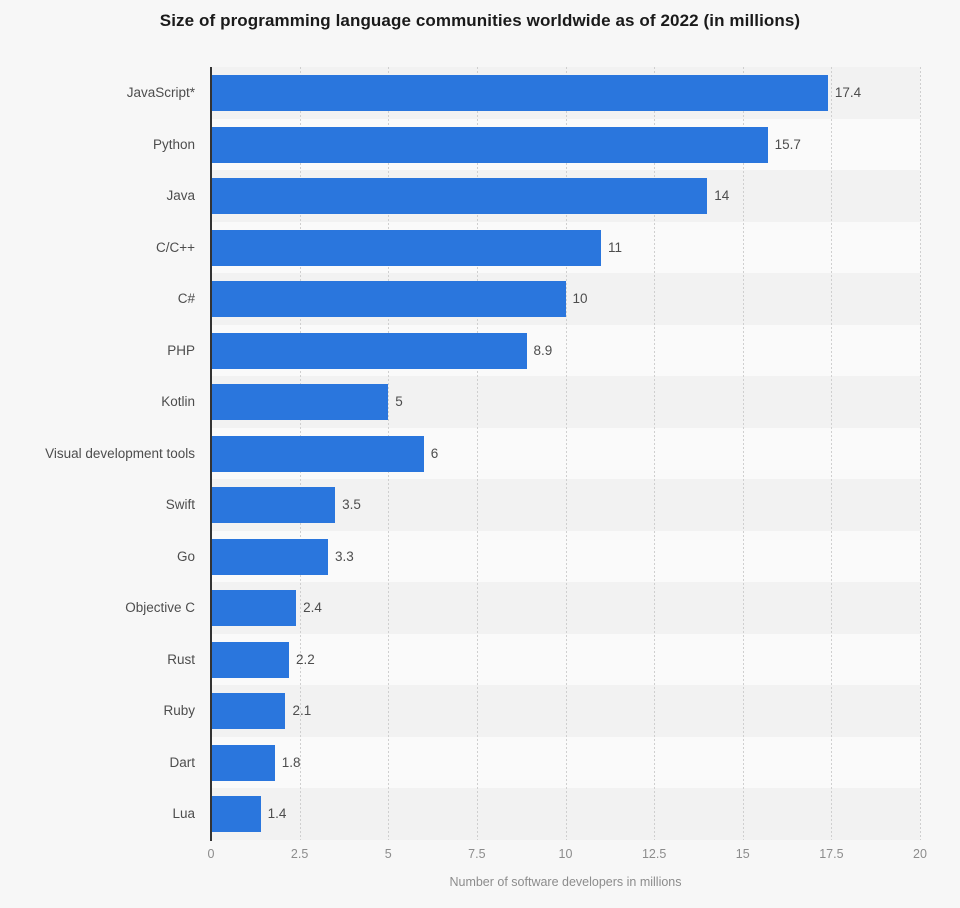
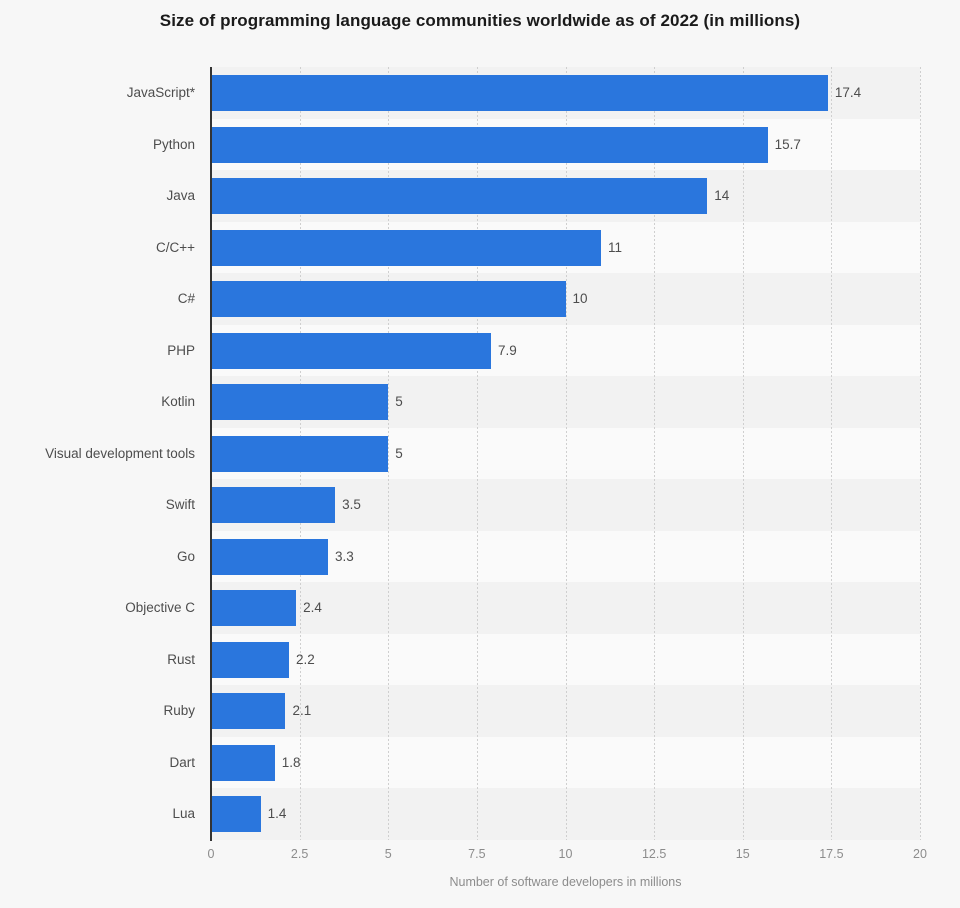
PHP: 8.9 -> 7.9
Visual development tools: 6 -> 5
